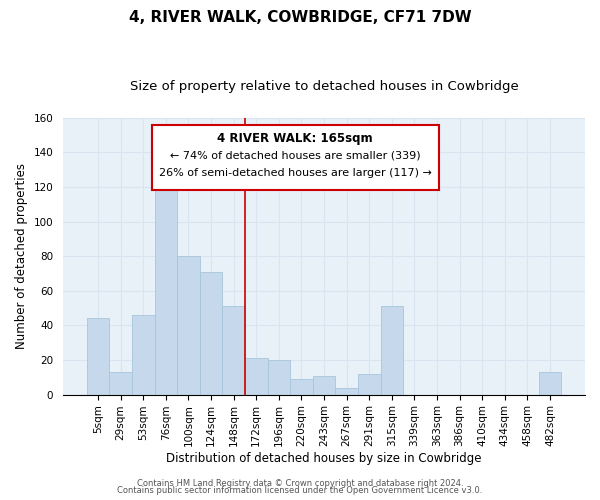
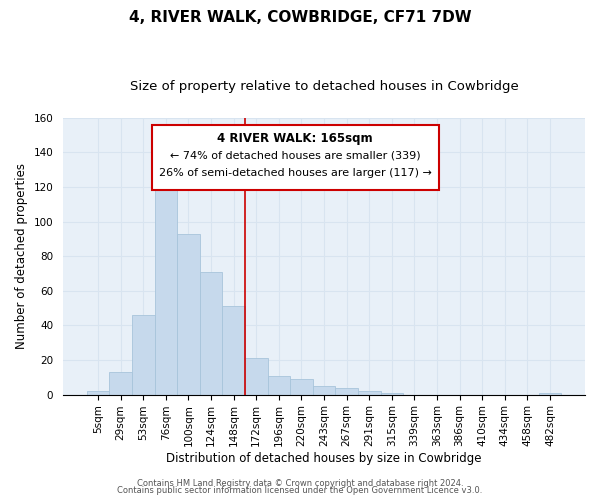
5sqm: 44 -> 2
100sqm: 80 -> 93
196sqm: 20 -> 11
243sqm: 11 -> 5
291sqm: 12 -> 2
315sqm: 51 -> 1
482sqm: 13 -> 1
